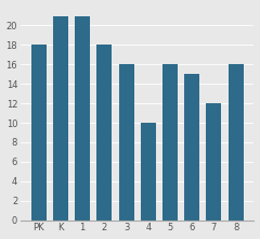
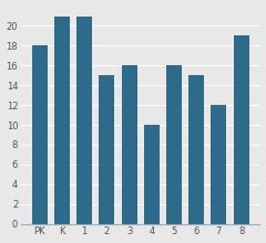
2: 18 -> 15
8: 16 -> 19
